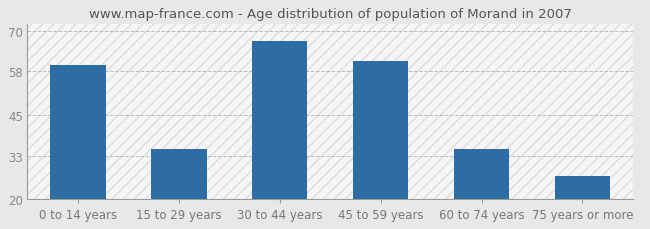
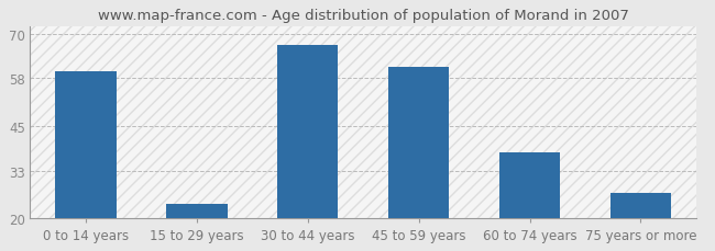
15 to 29 years: 35 -> 24
60 to 74 years: 35 -> 38
